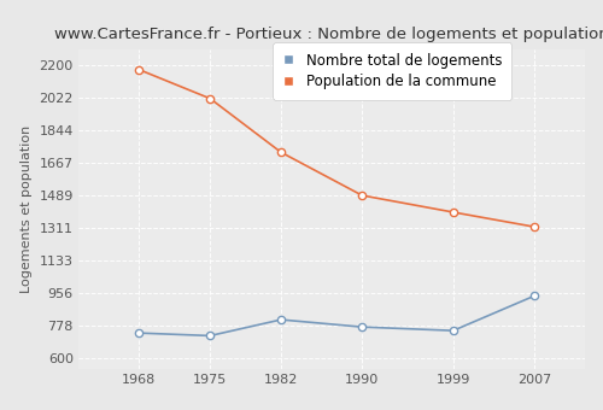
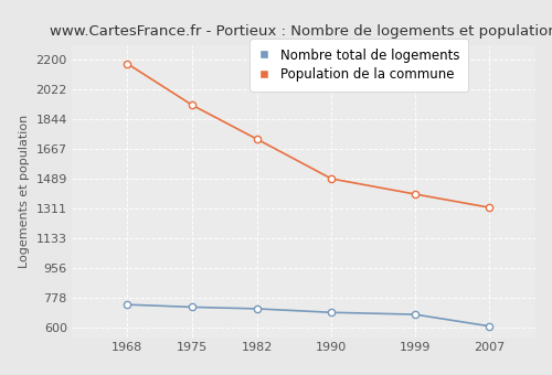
Population de la commune/1975: 2020 -> 1930
Nombre total de logements/1982: 810 -> 710
Nombre total de logements/1990: 770 -> 690
Nombre total de logements/1999: 750 -> 680
Nombre total de logements/2007: 940 -> 610
